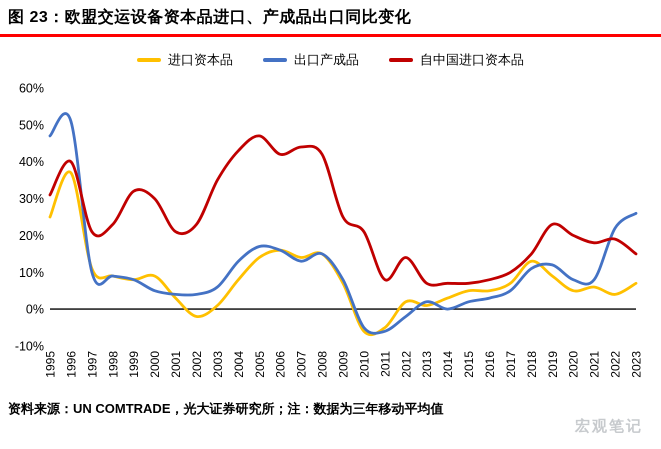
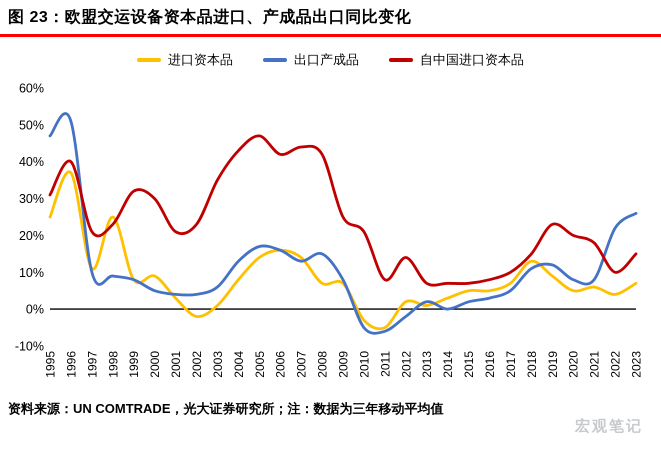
进口资本品/1998: 9% -> 25%
进口资本品/2008: 15% -> 7%
进口资本品/2010: -6% -> -3%
自中国进口资本品/2022: 19% -> 10%
